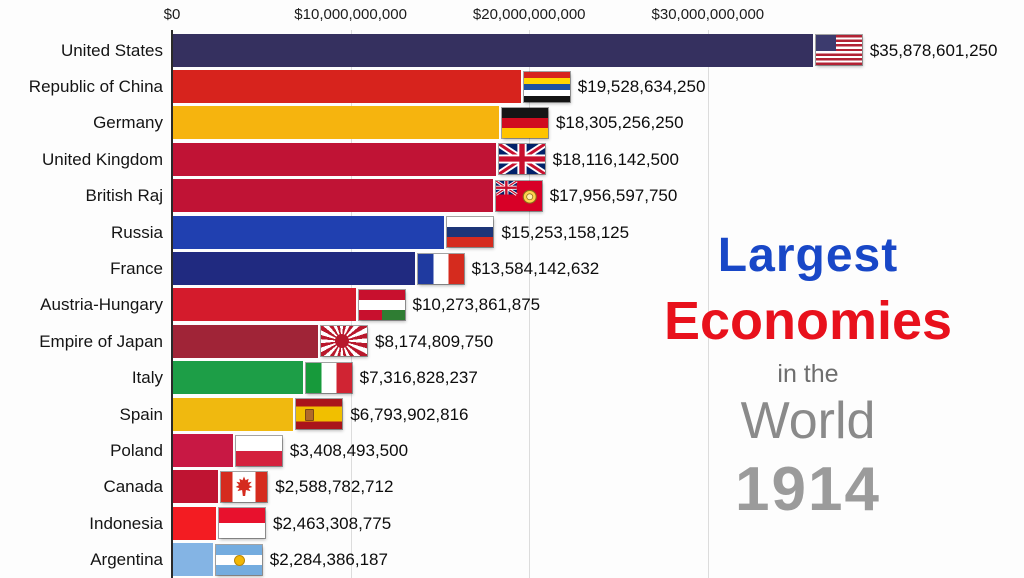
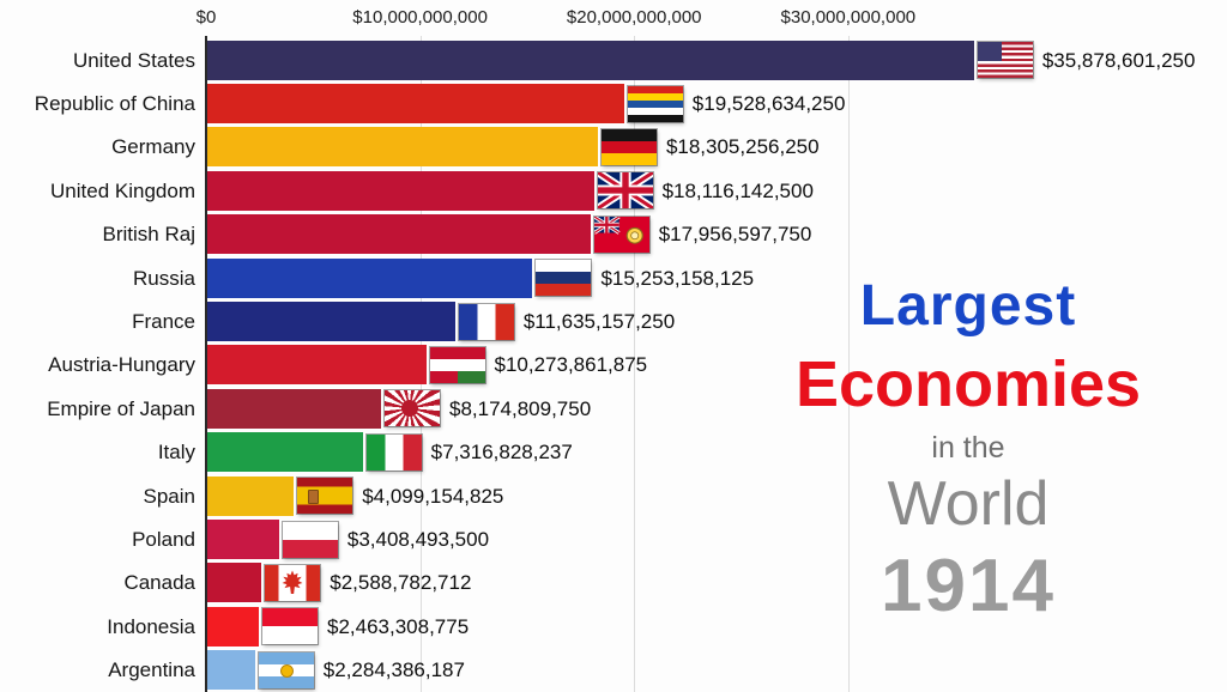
France: $13,584,142,632 -> $11,635,157,250
Spain: $6,793,902,816 -> $4,099,154,825
